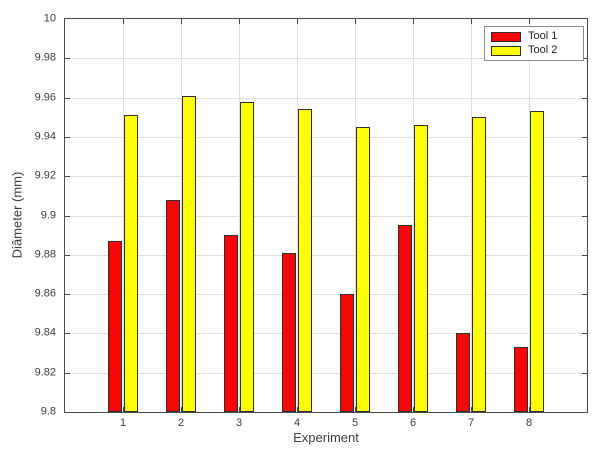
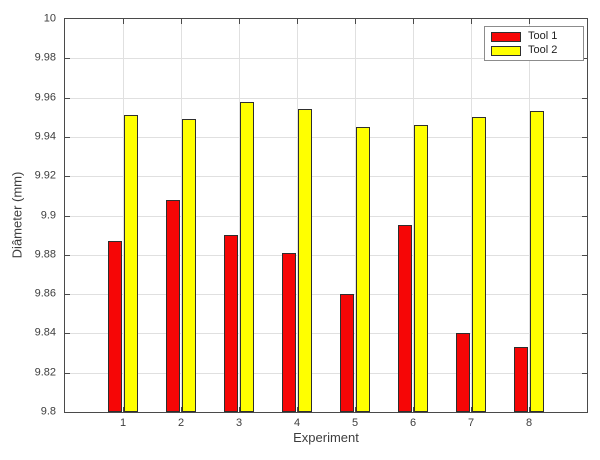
Tool 2/2: 9.961 -> 9.949
